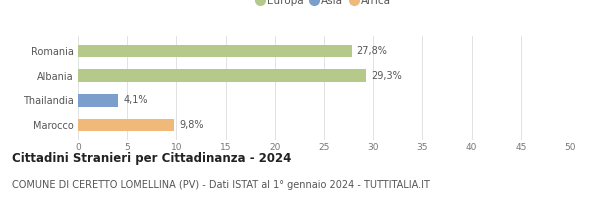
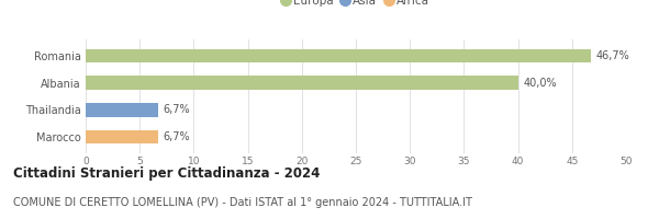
Romania: 27,8% -> 46,7%
Albania: 29,3% -> 40,0%
Thailandia: 4,1% -> 6,7%
Marocco: 9,8% -> 6,7%
